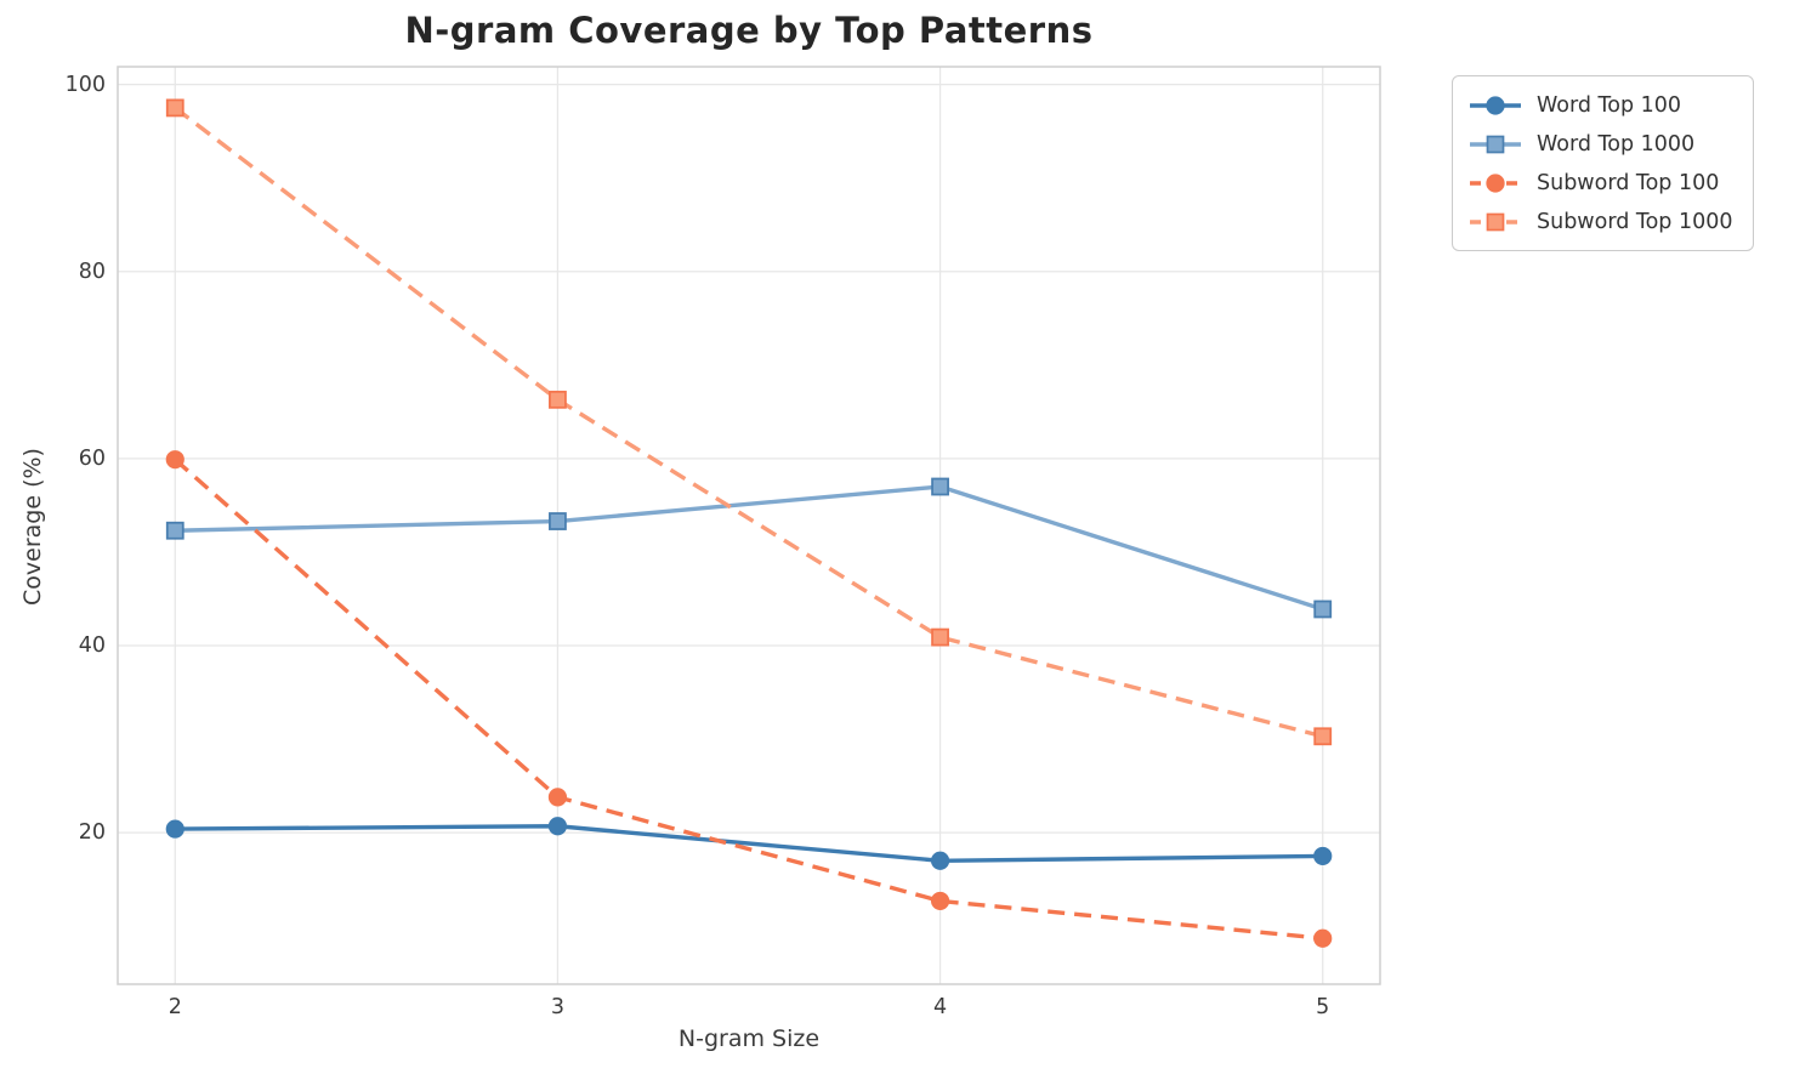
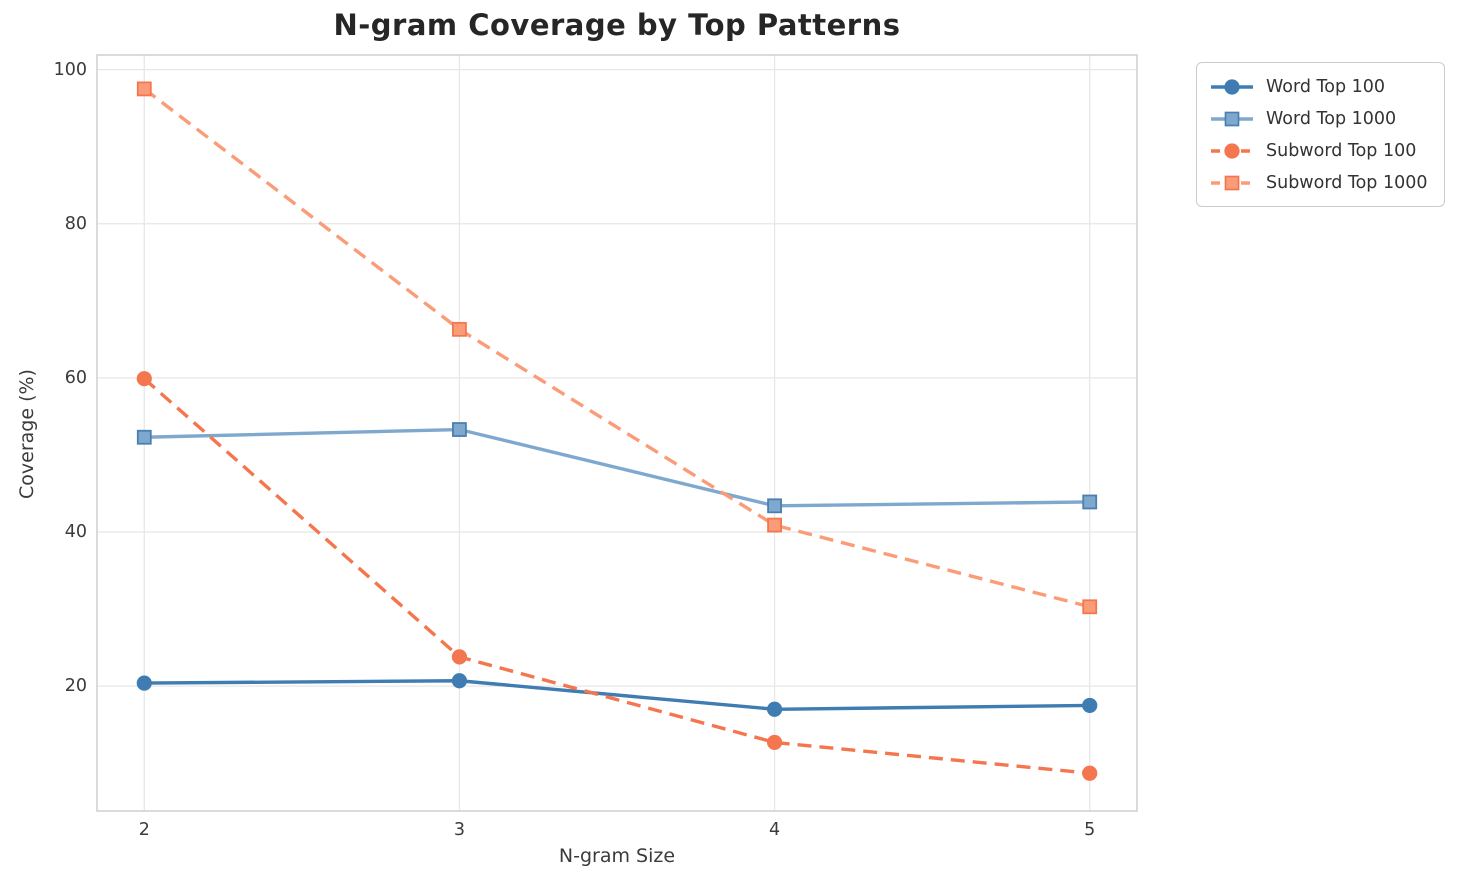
Word Top 1000/4: 57 -> 43
